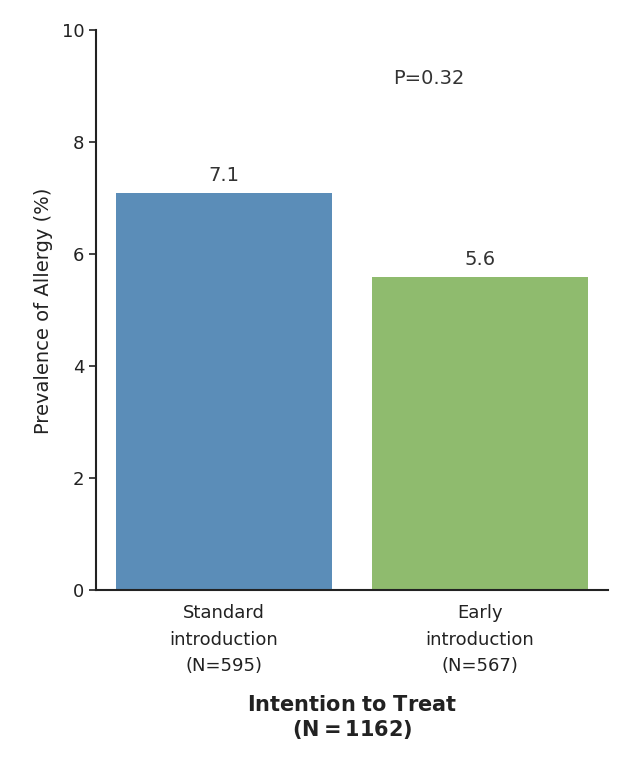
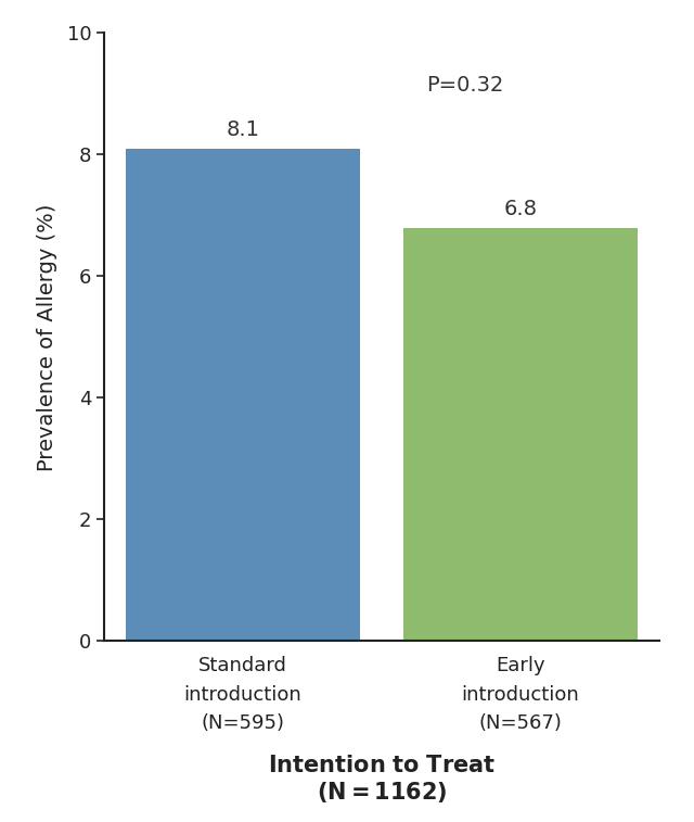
Standard introduction (N=595): 7.1 -> 8.1
Early introduction (N=567): 5.6 -> 6.8
